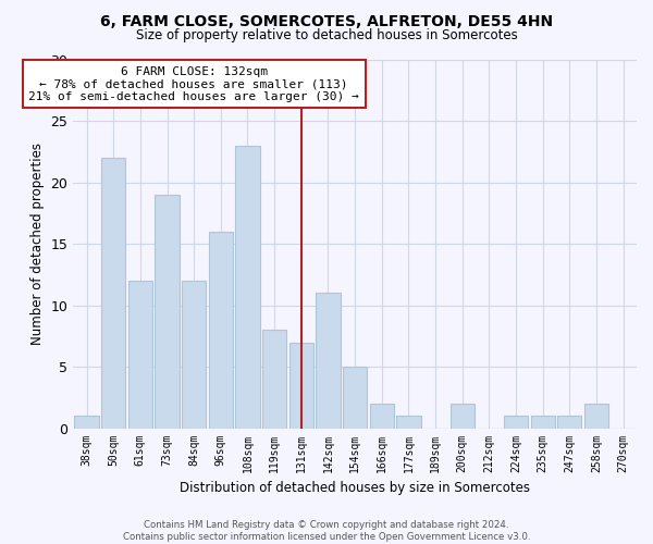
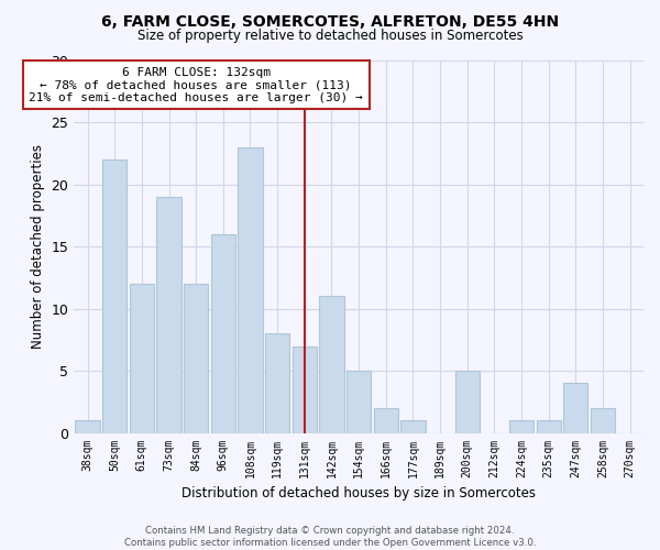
200sqm: 2 -> 5
247sqm: 1 -> 4
